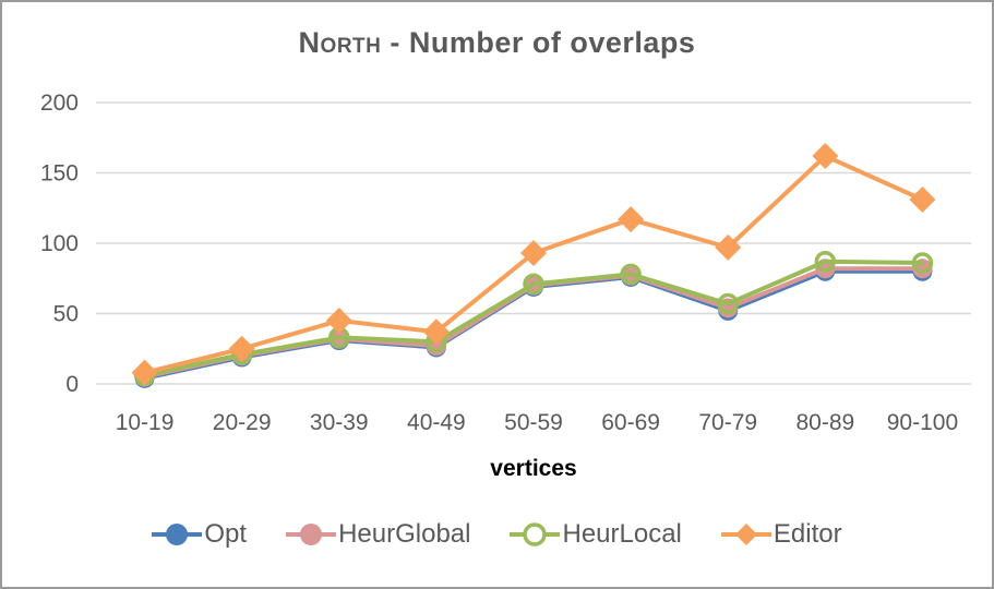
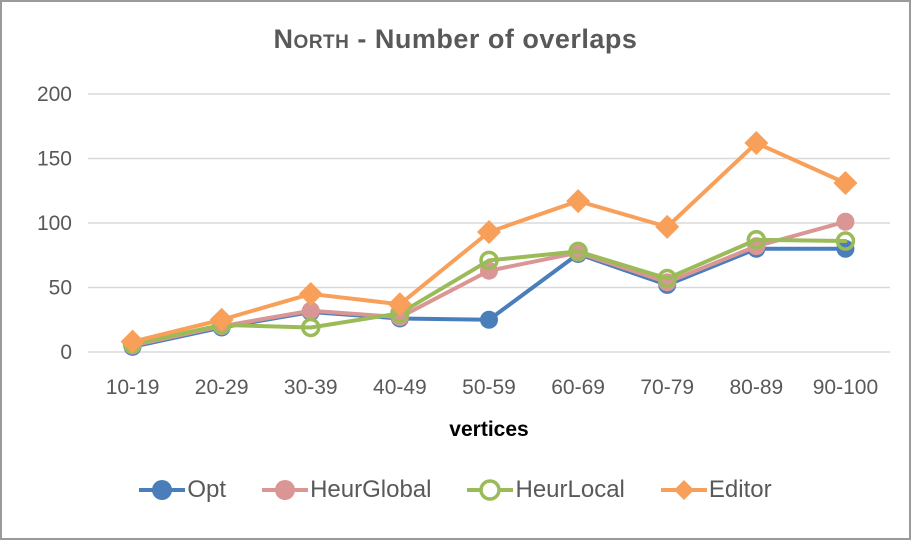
HeurLocal/30-39: 33 -> 19
Opt/50-59: 69 -> 25
HeurGlobal/50-59: 70 -> 63
HeurGlobal/90-100: 82 -> 101
